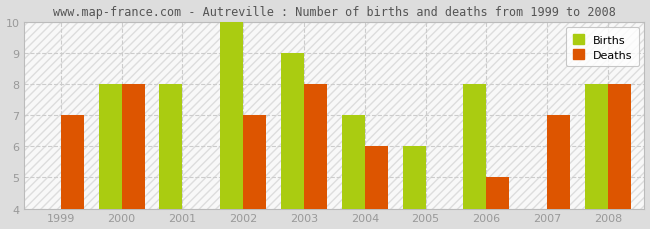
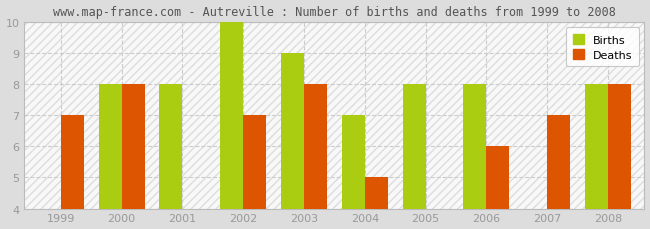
Deaths/2004: 6 -> 5
Births/2005: 6 -> 8
Deaths/2006: 5 -> 6
